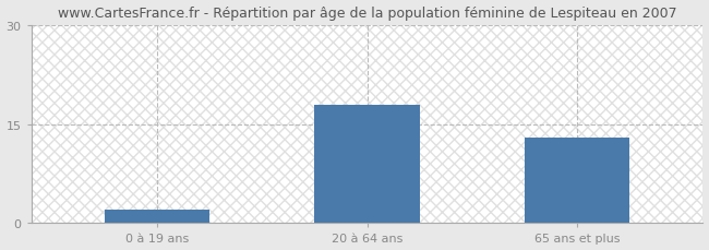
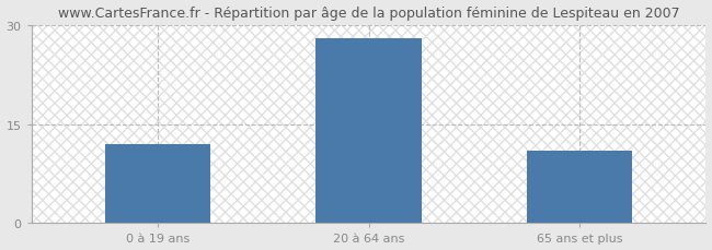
0 à 19 ans: 2 -> 12
20 à 64 ans: 18 -> 28
65 ans et plus: 13 -> 11
